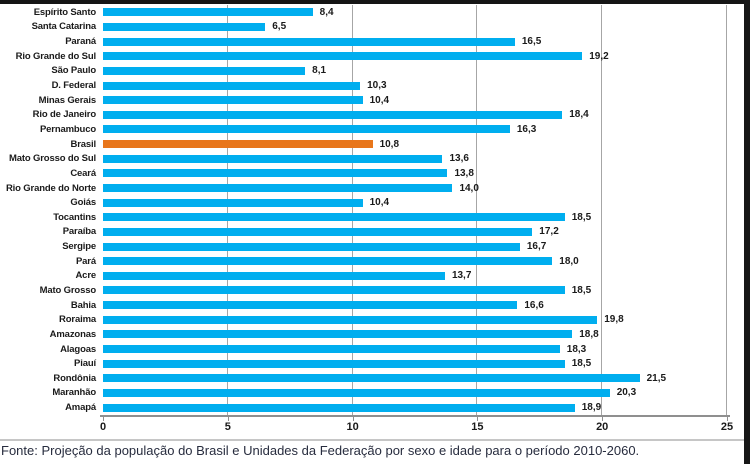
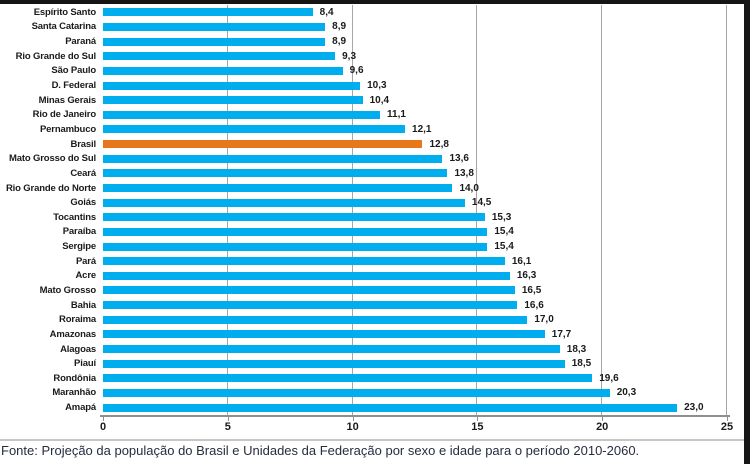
Santa Catarina: 6,5 -> 8,9
Paraná: 16,5 -> 8,9
Rio Grande do Sul: 19,2 -> 9,3
São Paulo: 8,1 -> 9,6
Rio de Janeiro: 18,4 -> 11,1
Pernambuco: 16,3 -> 12,1
Brasil: 10,8 -> 12,8
Goiás: 10,4 -> 14,5
Tocantins: 18,5 -> 15,3
Paraíba: 17,2 -> 15,4
Sergipe: 16,7 -> 15,4
Pará: 18,0 -> 16,1
Acre: 13,7 -> 16,3
Mato Grosso: 18,5 -> 16,5
Roraima: 19,8 -> 17,0
Amazonas: 18,8 -> 17,7
Rondônia: 21,5 -> 19,6
Amapá: 18,9 -> 23,0
